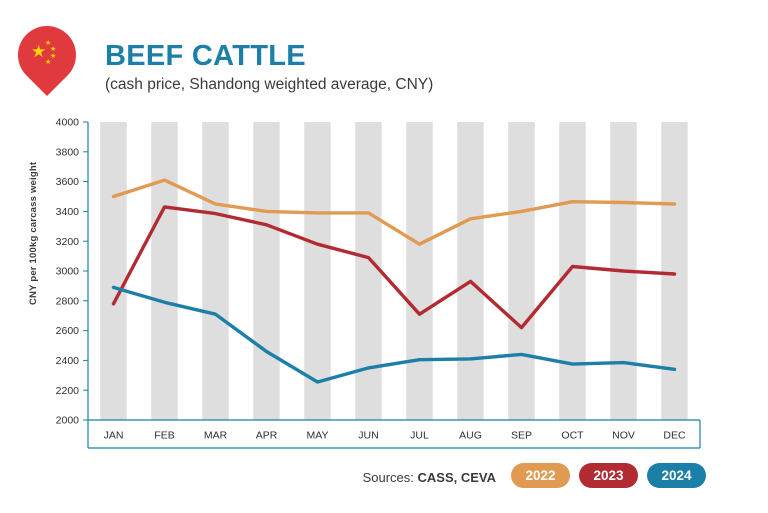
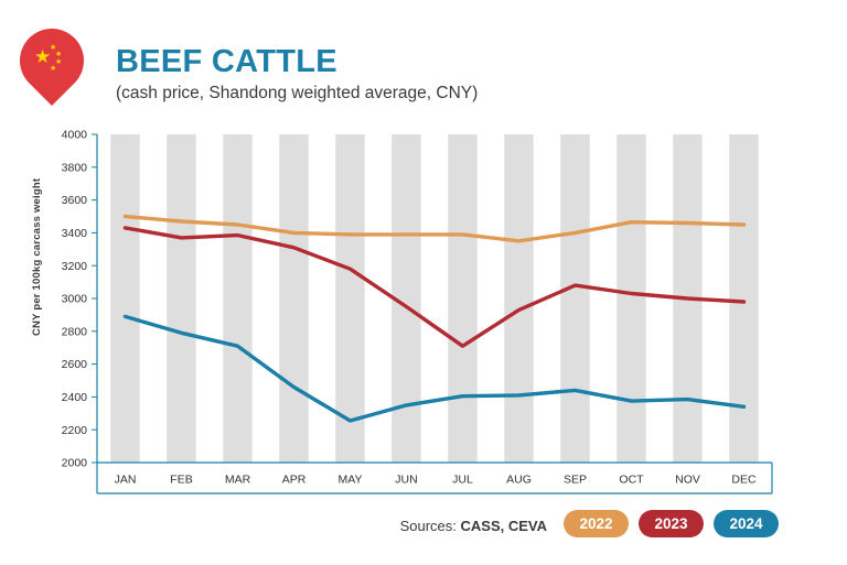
2023/JAN: 2780 -> 3430
2022/FEB: 3610 -> 3470
2023/FEB: 3430 -> 3370
2023/JUN: 3090 -> 2950
2022/JUL: 3180 -> 3390
2023/SEP: 2620 -> 3080
